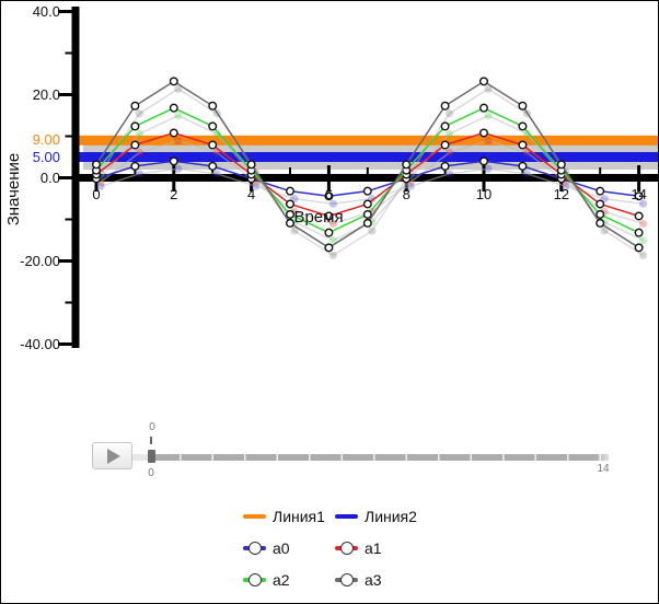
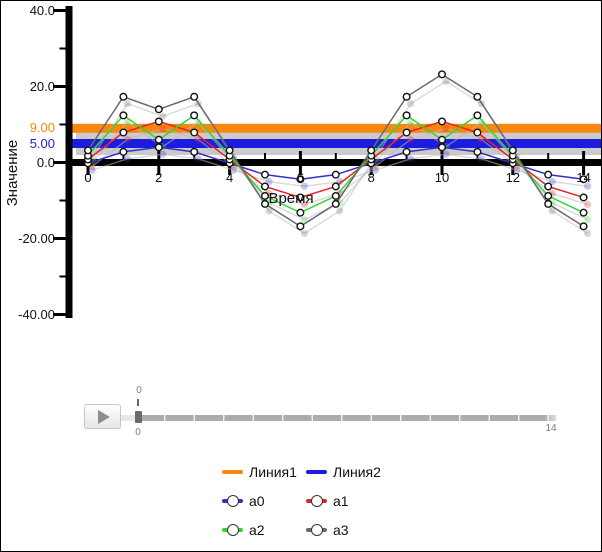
a2/2: 17 -> 6
a3/2: 23 -> 14
a2/10: 17 -> 6
